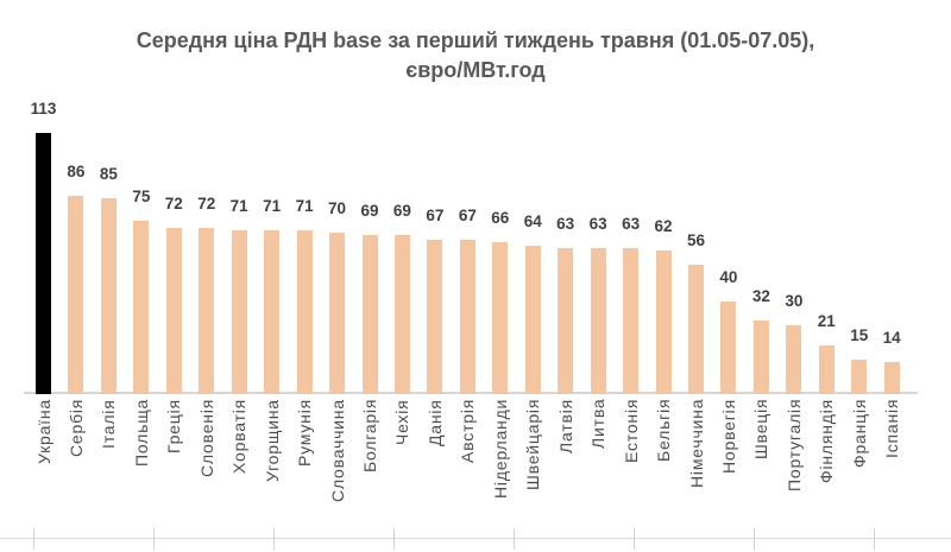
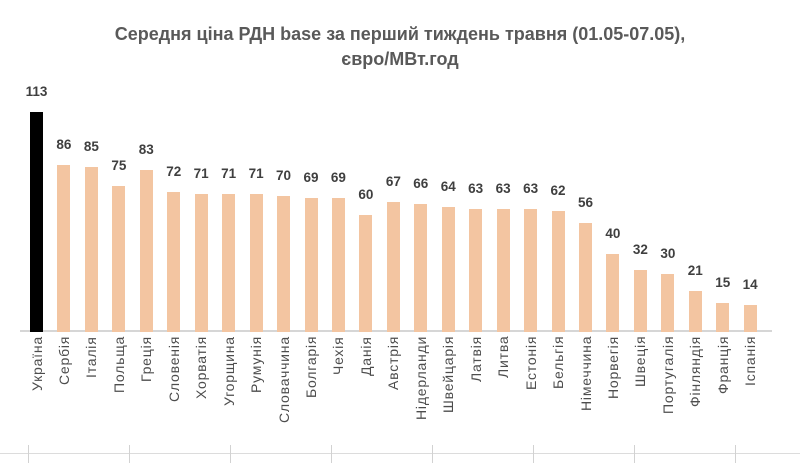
Греція: 72 -> 83
Данія: 67 -> 60
